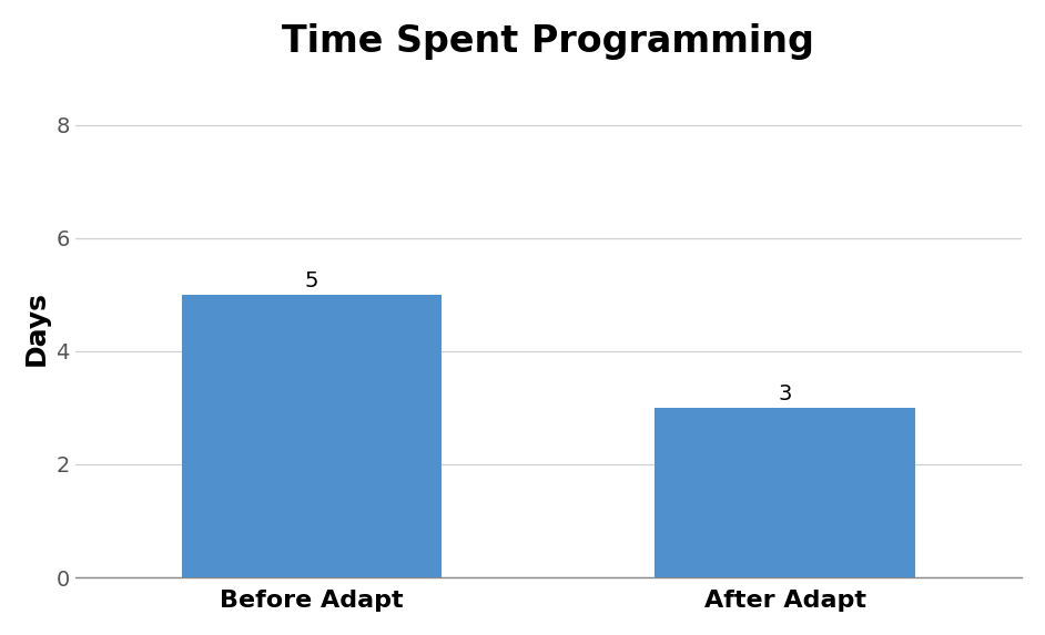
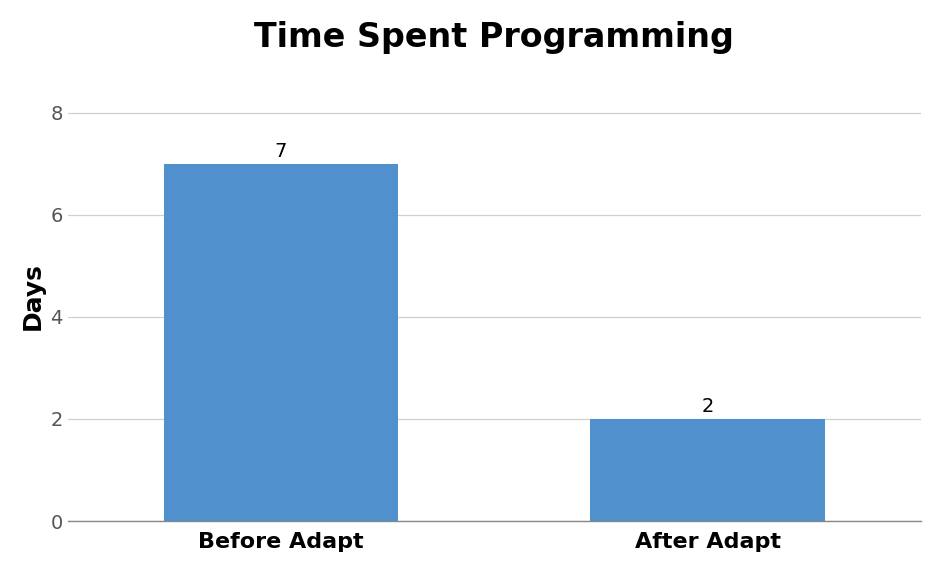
Before Adapt: 5 -> 7
After Adapt: 3 -> 2
